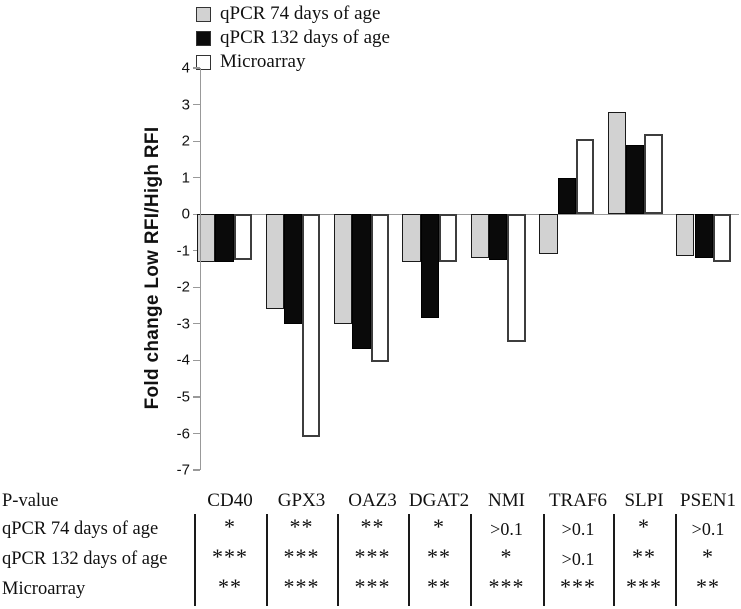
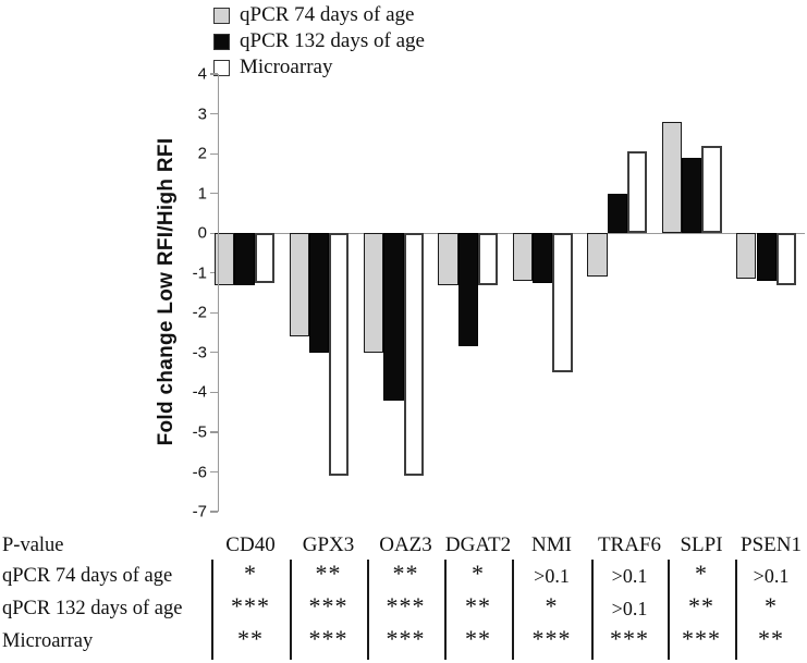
qPCR 132 days of age/OAZ3: -3.7 -> -4.2
Microarray/OAZ3: -4.0 -> -6.1
